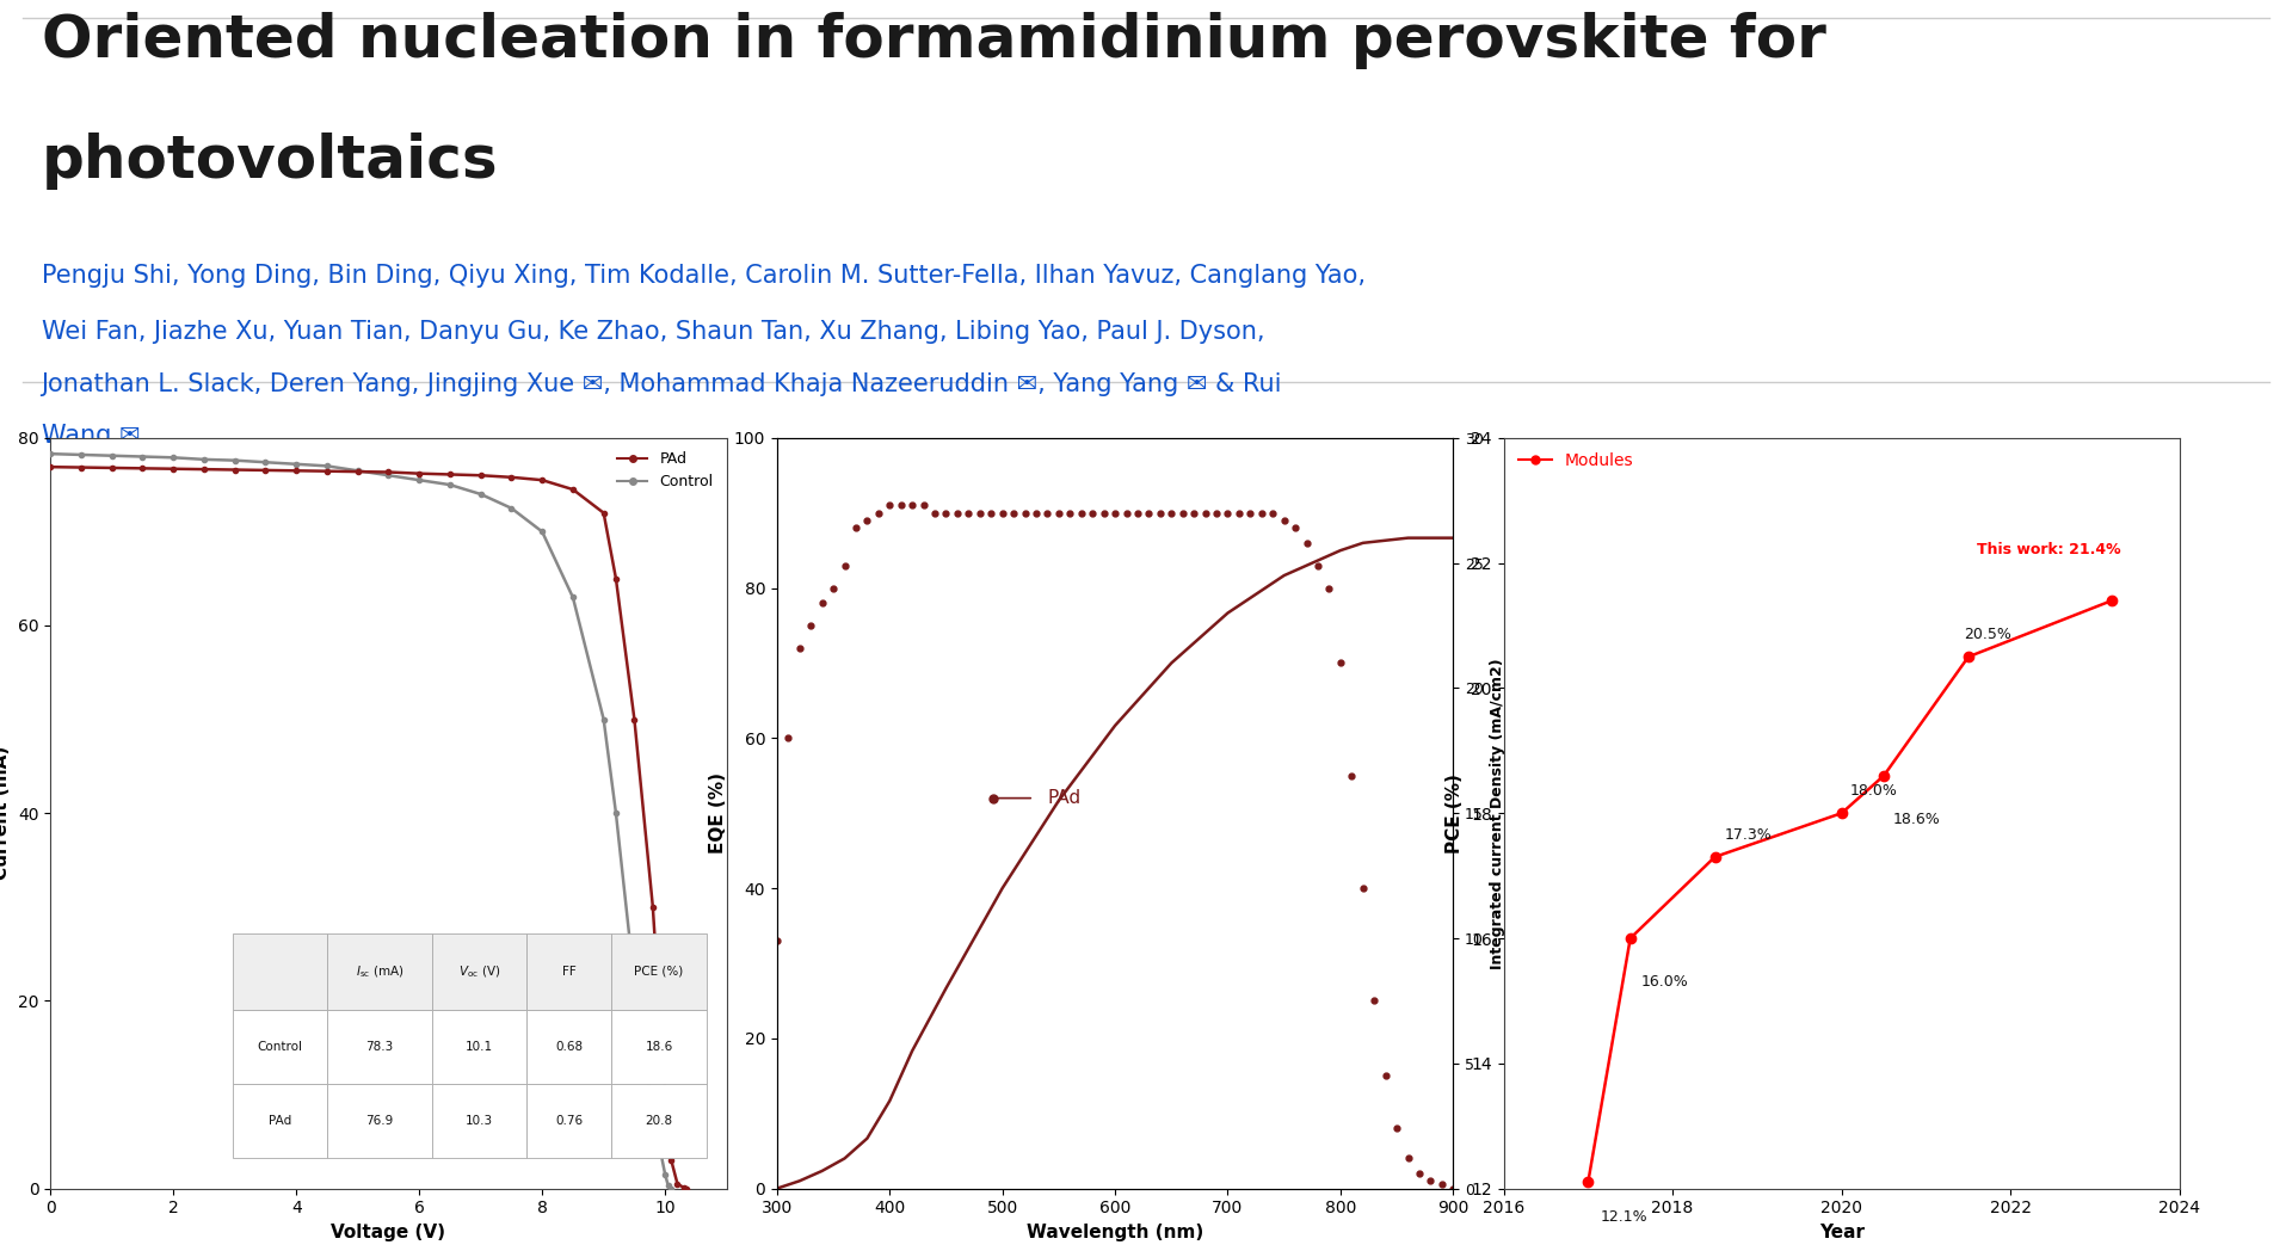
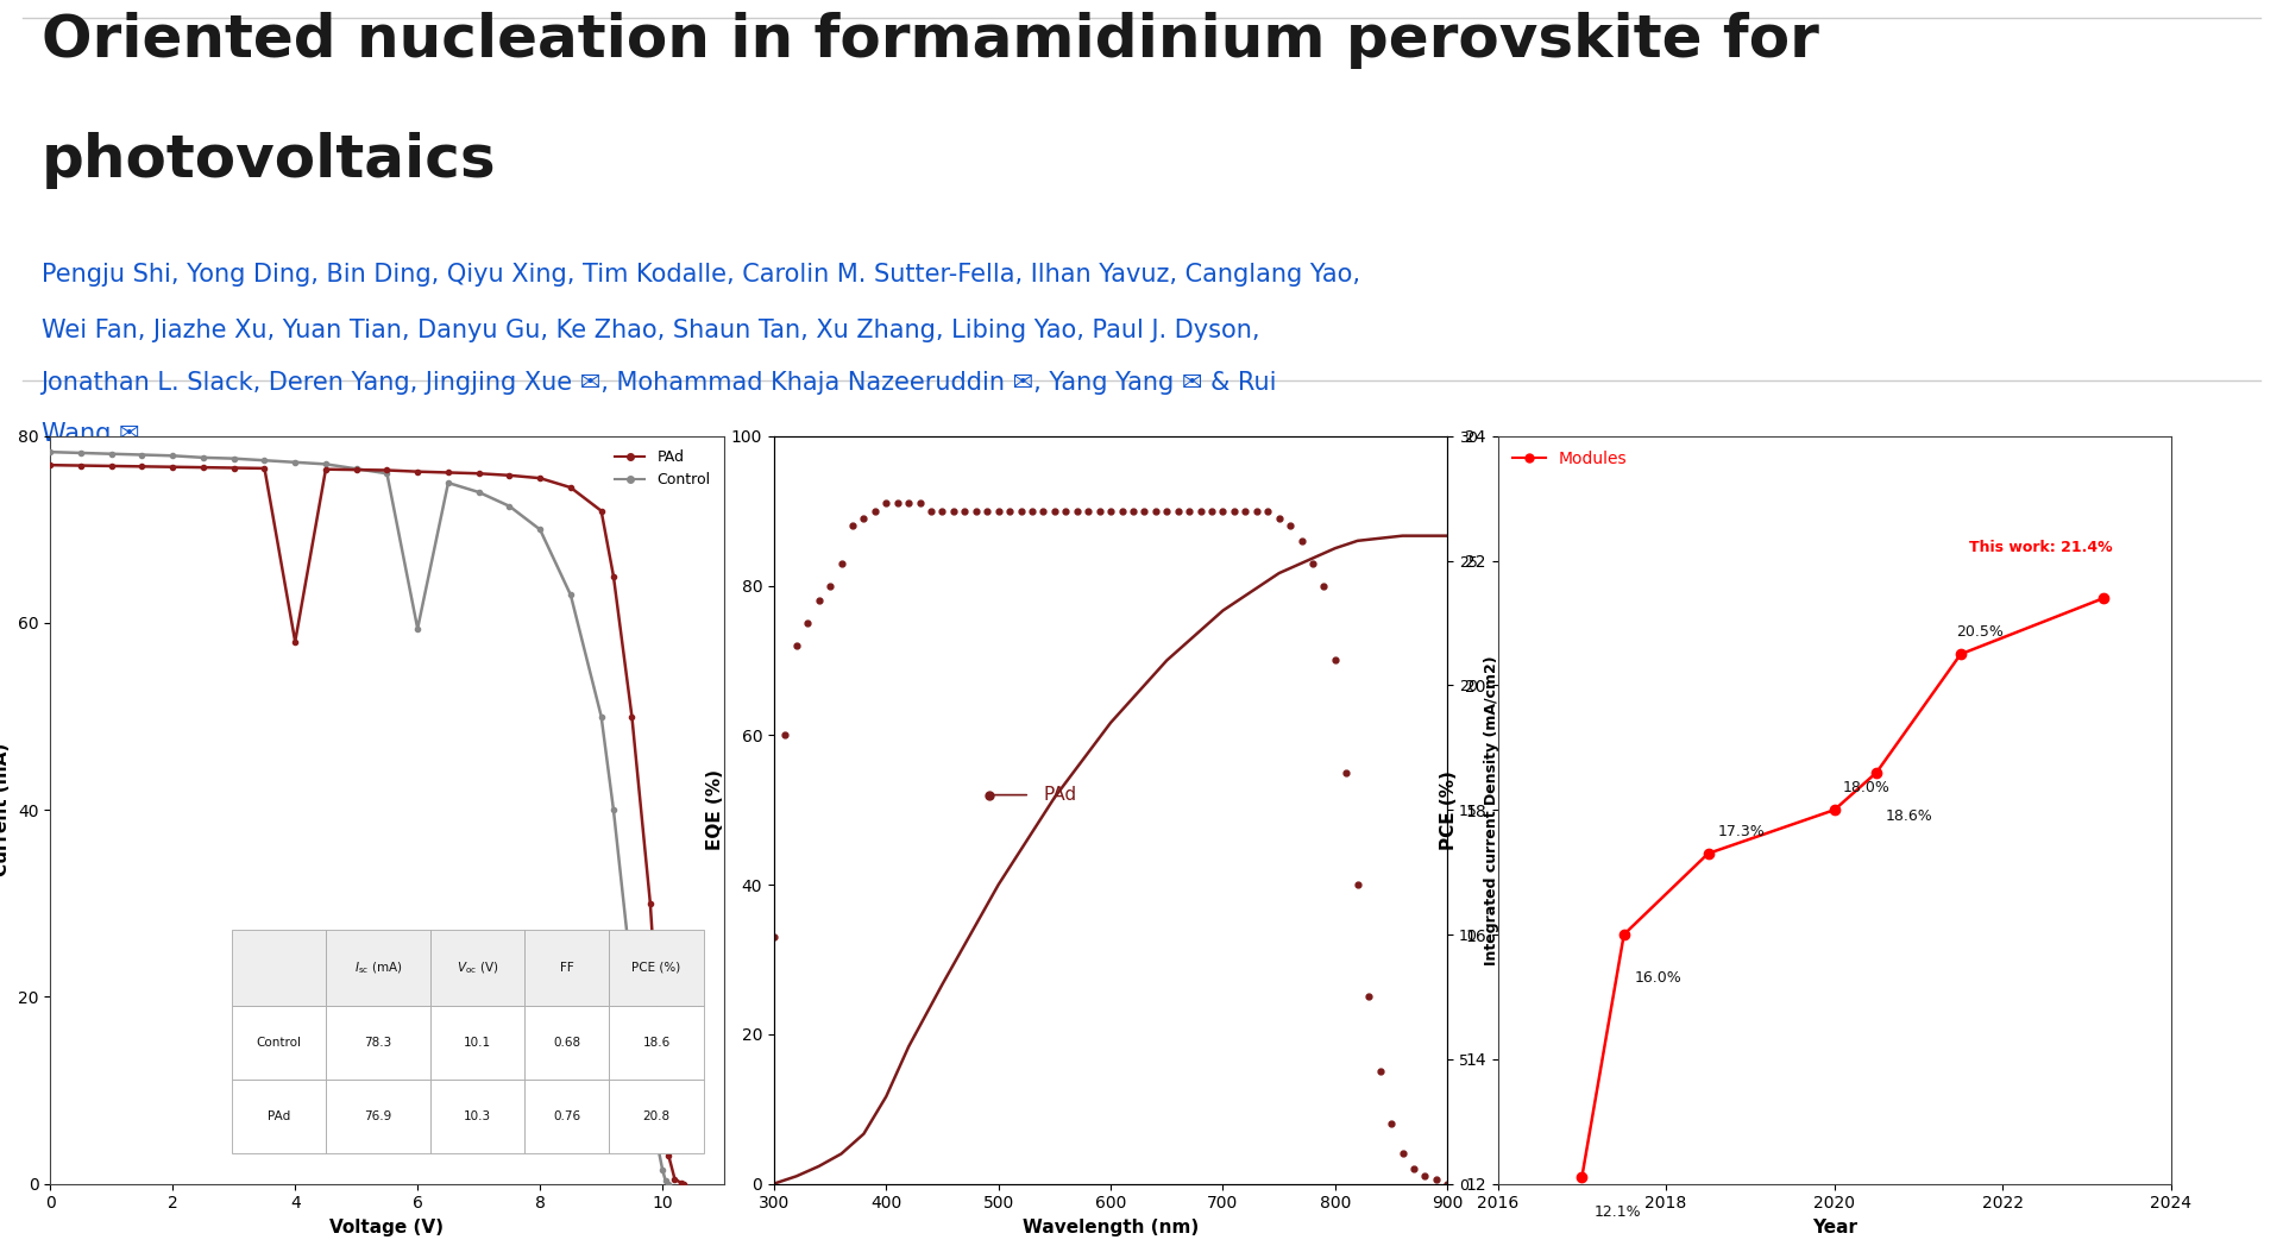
PAd/4: 76.5 -> 58.0
Control/6: 75.5 -> 59.4
